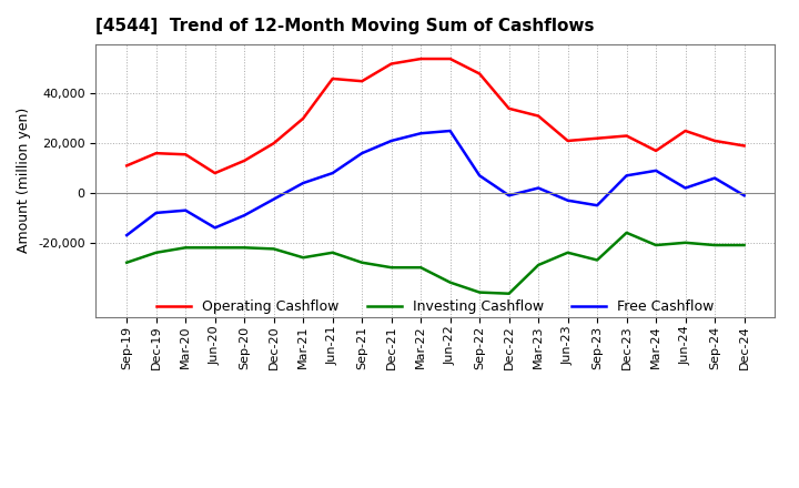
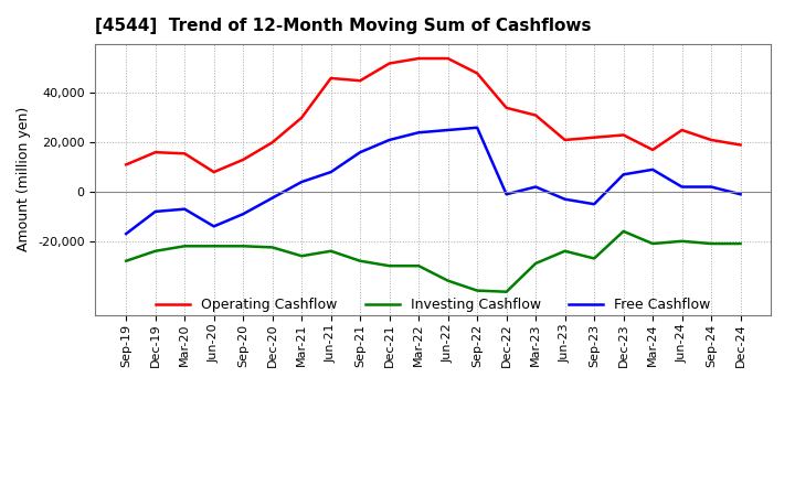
Free Cashflow/Sep-22: 7,000 -> 26,000
Free Cashflow/Sep-24: 6,000 -> 2,000
